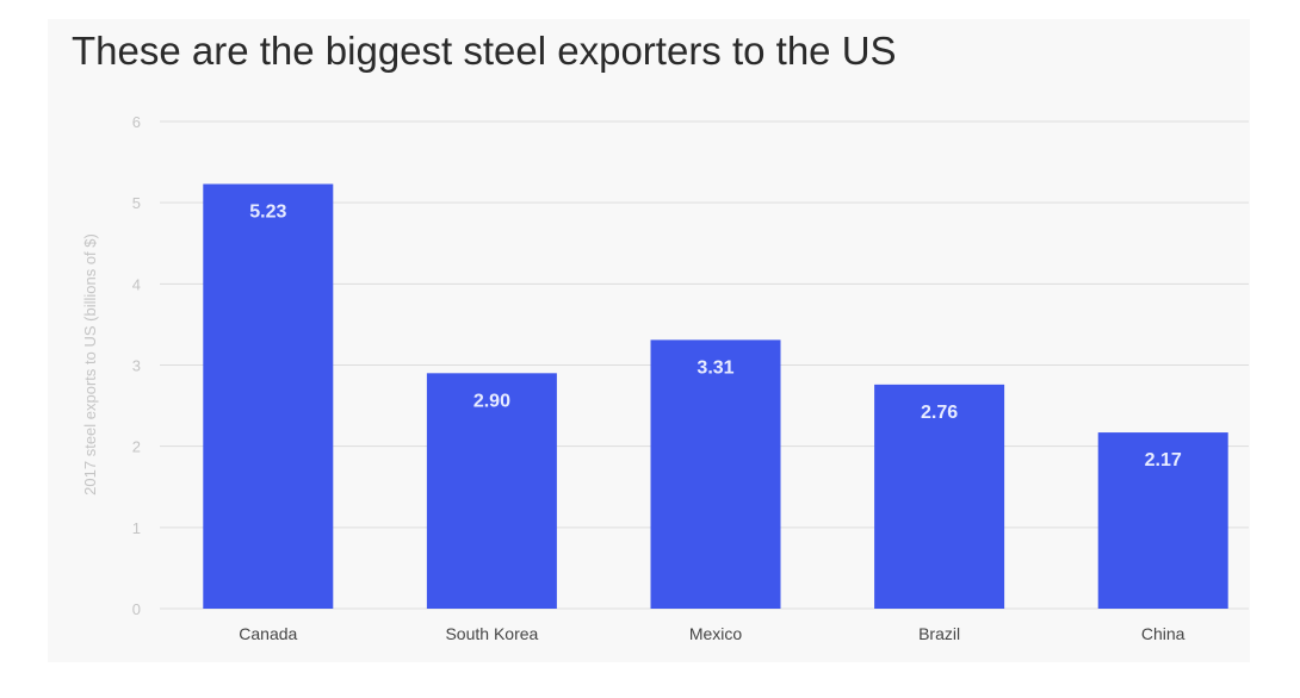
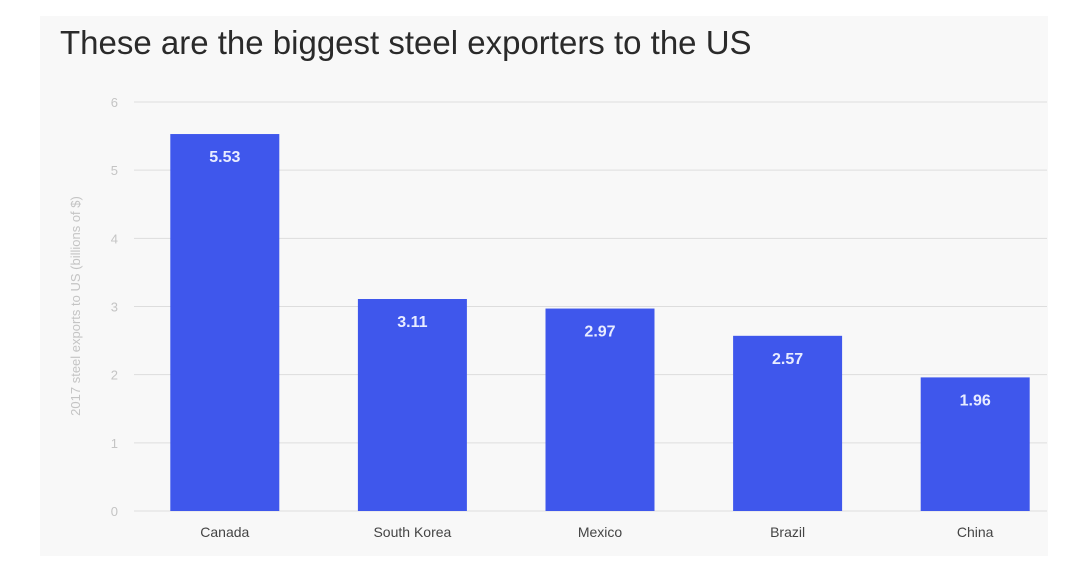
Canada: 5.23 -> 5.53
South Korea: 2.90 -> 3.11
Mexico: 3.31 -> 2.97
Brazil: 2.76 -> 2.57
China: 2.17 -> 1.96
